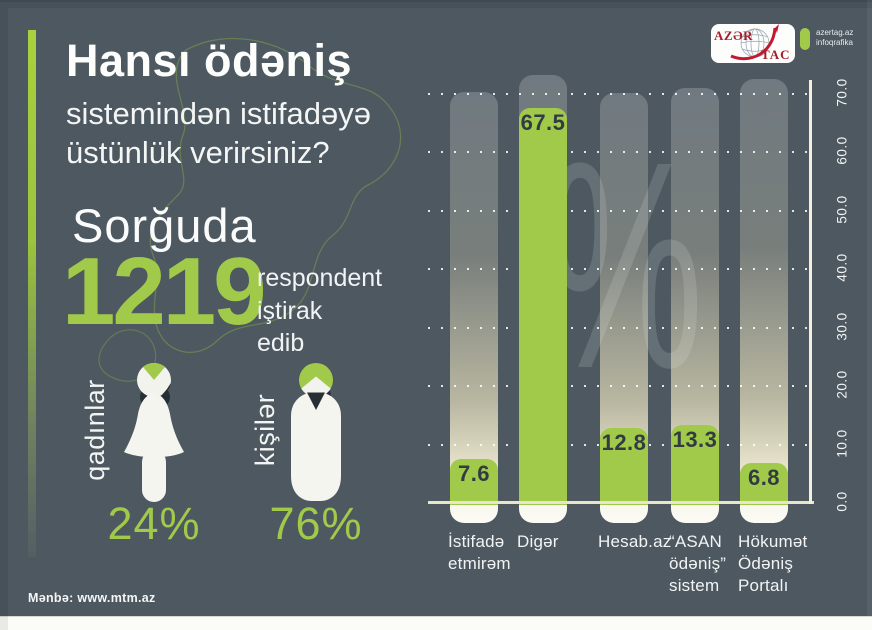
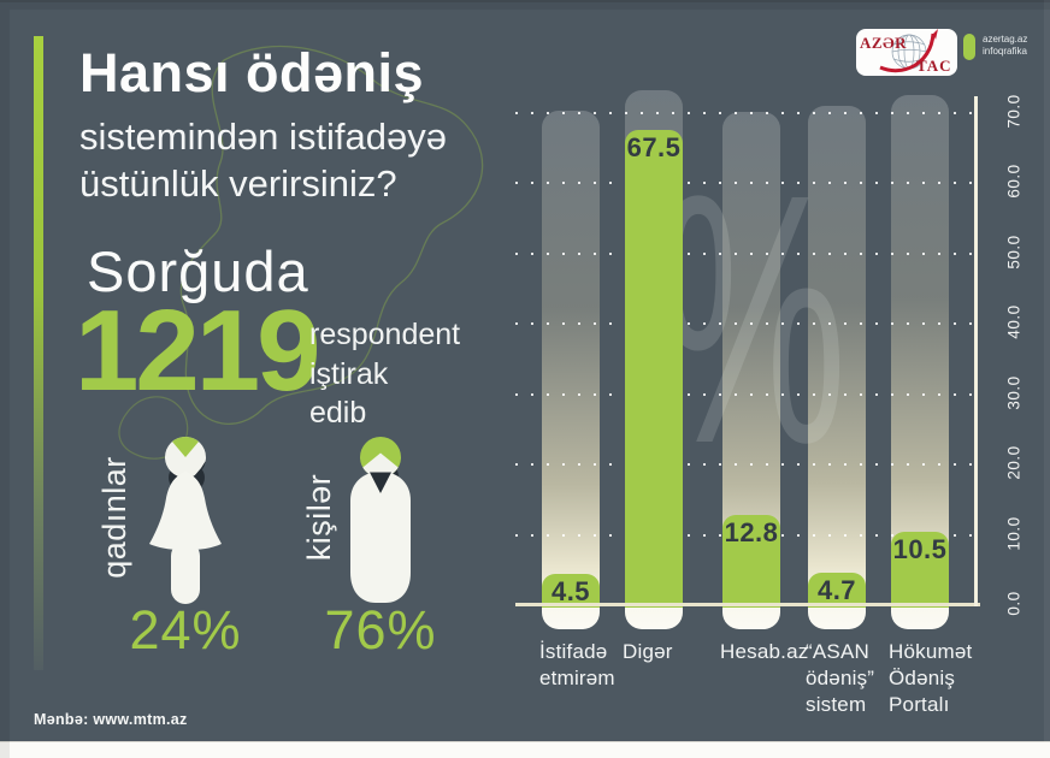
İstifadə etmirəm: 7.6 -> 4.5
“ASAN ödəniş” sistem: 13.3 -> 4.7
Hökumət Ödəniş Portalı: 6.8 -> 10.5
